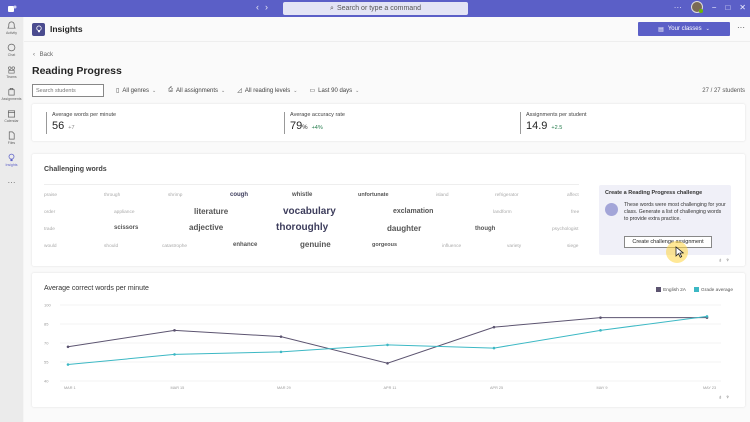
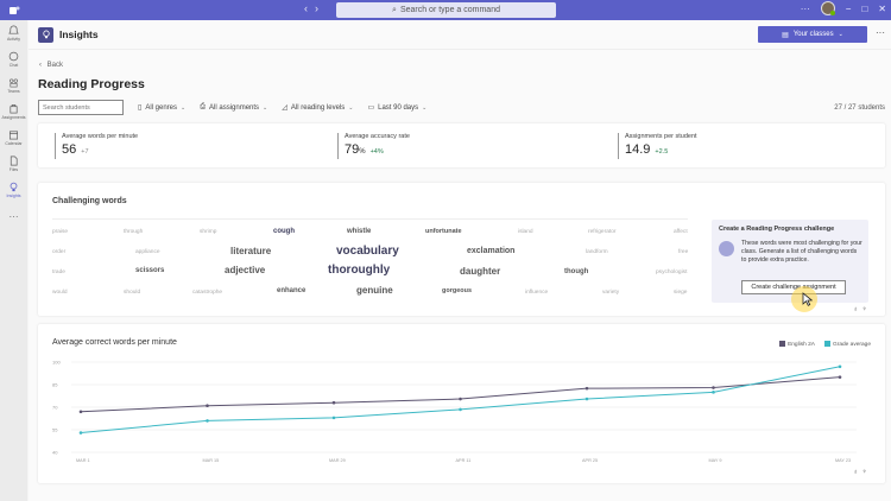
English 2A/MAR 15: 80 -> 71
English 2A/MAR 29: 75 -> 73
English 2A/APR 11: 54 -> 76
Grade average/APR 25: 66 -> 76
English 2A/MAY 9: 90 -> 83
Grade average/MAY 23: 91 -> 97
